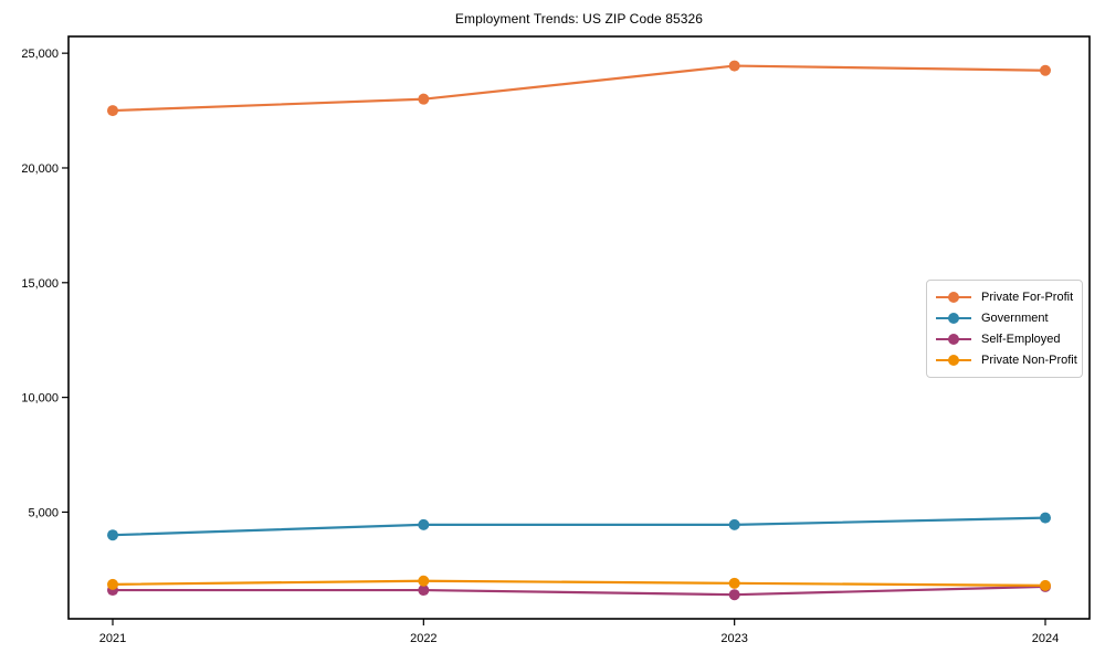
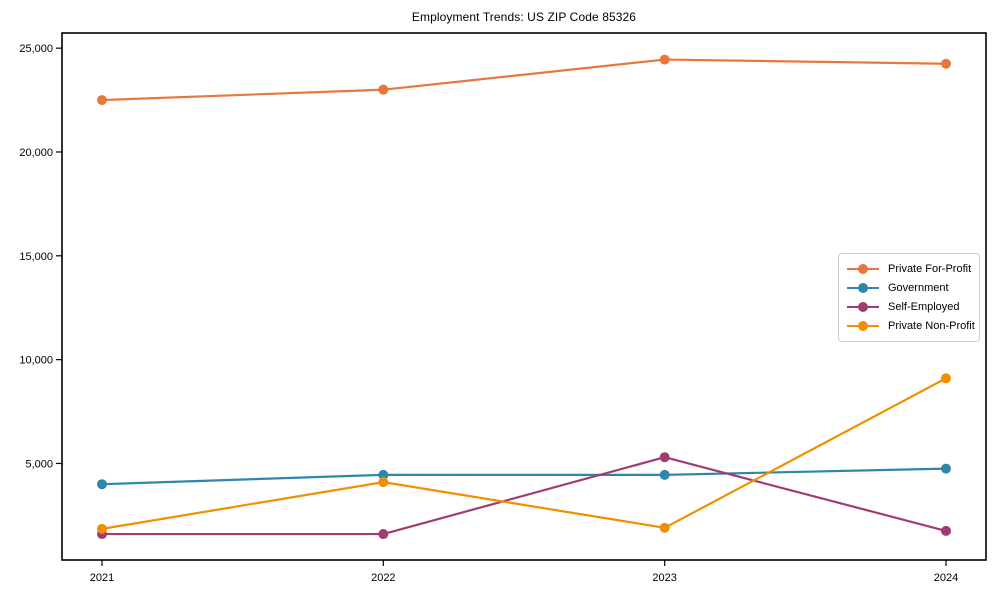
Private Non-Profit/2022: 2000 -> 4100
Self-Employed/2023: 1400 -> 5300
Private Non-Profit/2024: 1800 -> 9100
